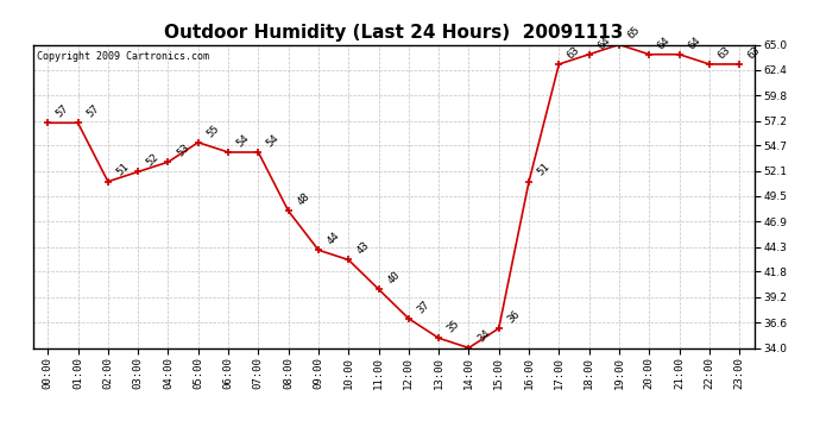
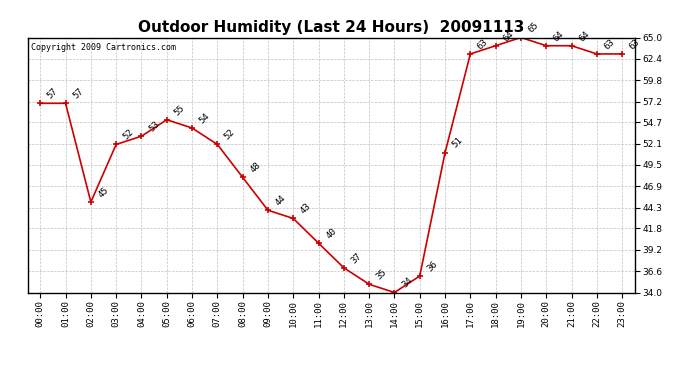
02:00: 51 -> 45
07:00: 54 -> 52
